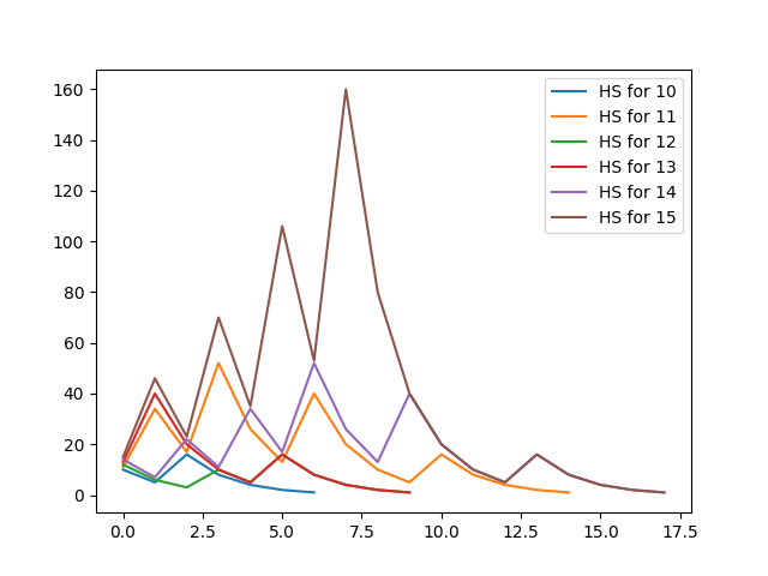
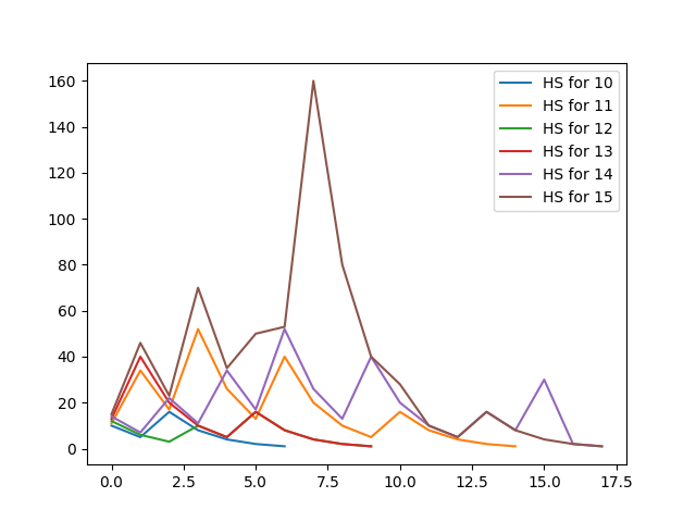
HS for 15/5.0: 106 -> 50
HS for 15/10.0: 20 -> 28
HS for 14/15.0: 4 -> 30
